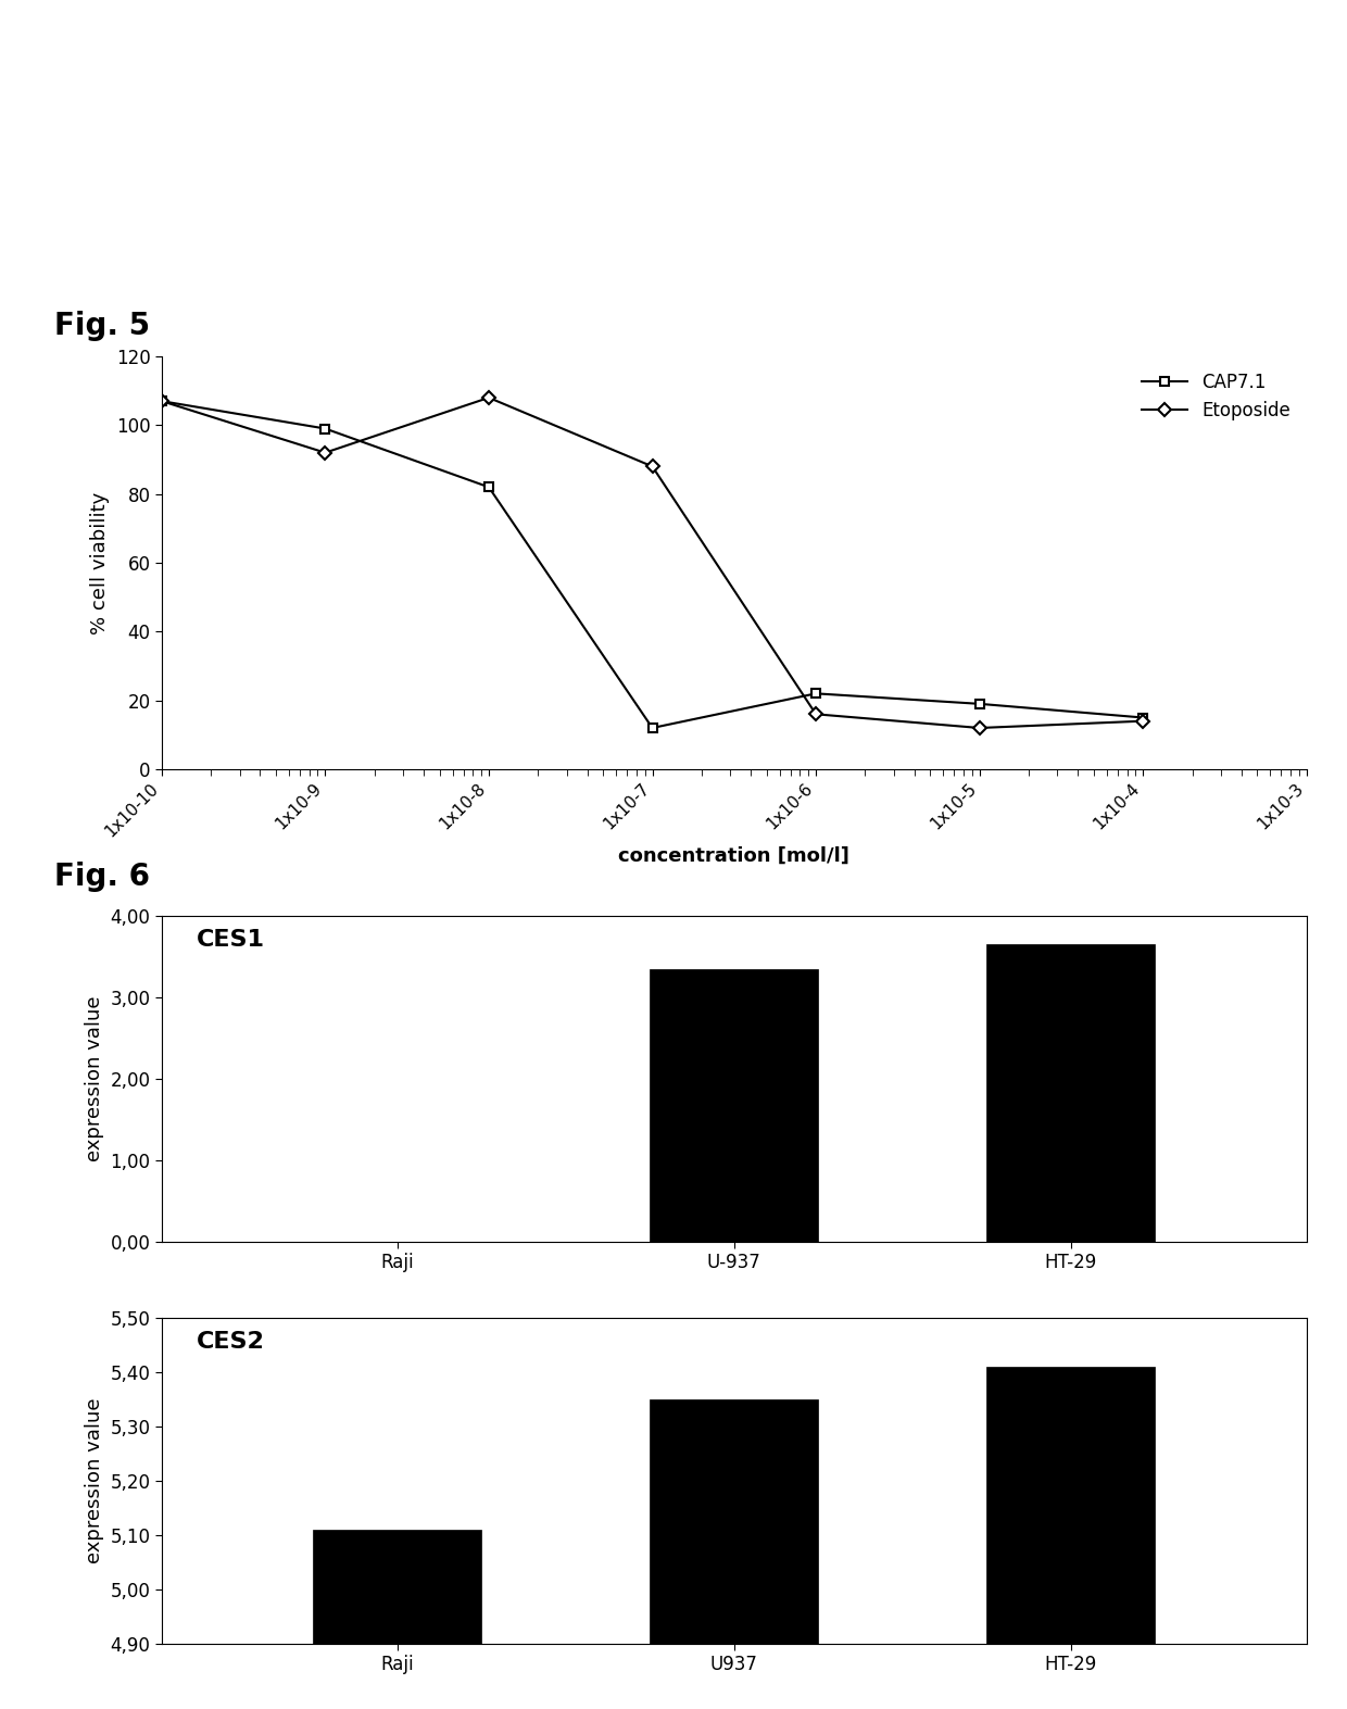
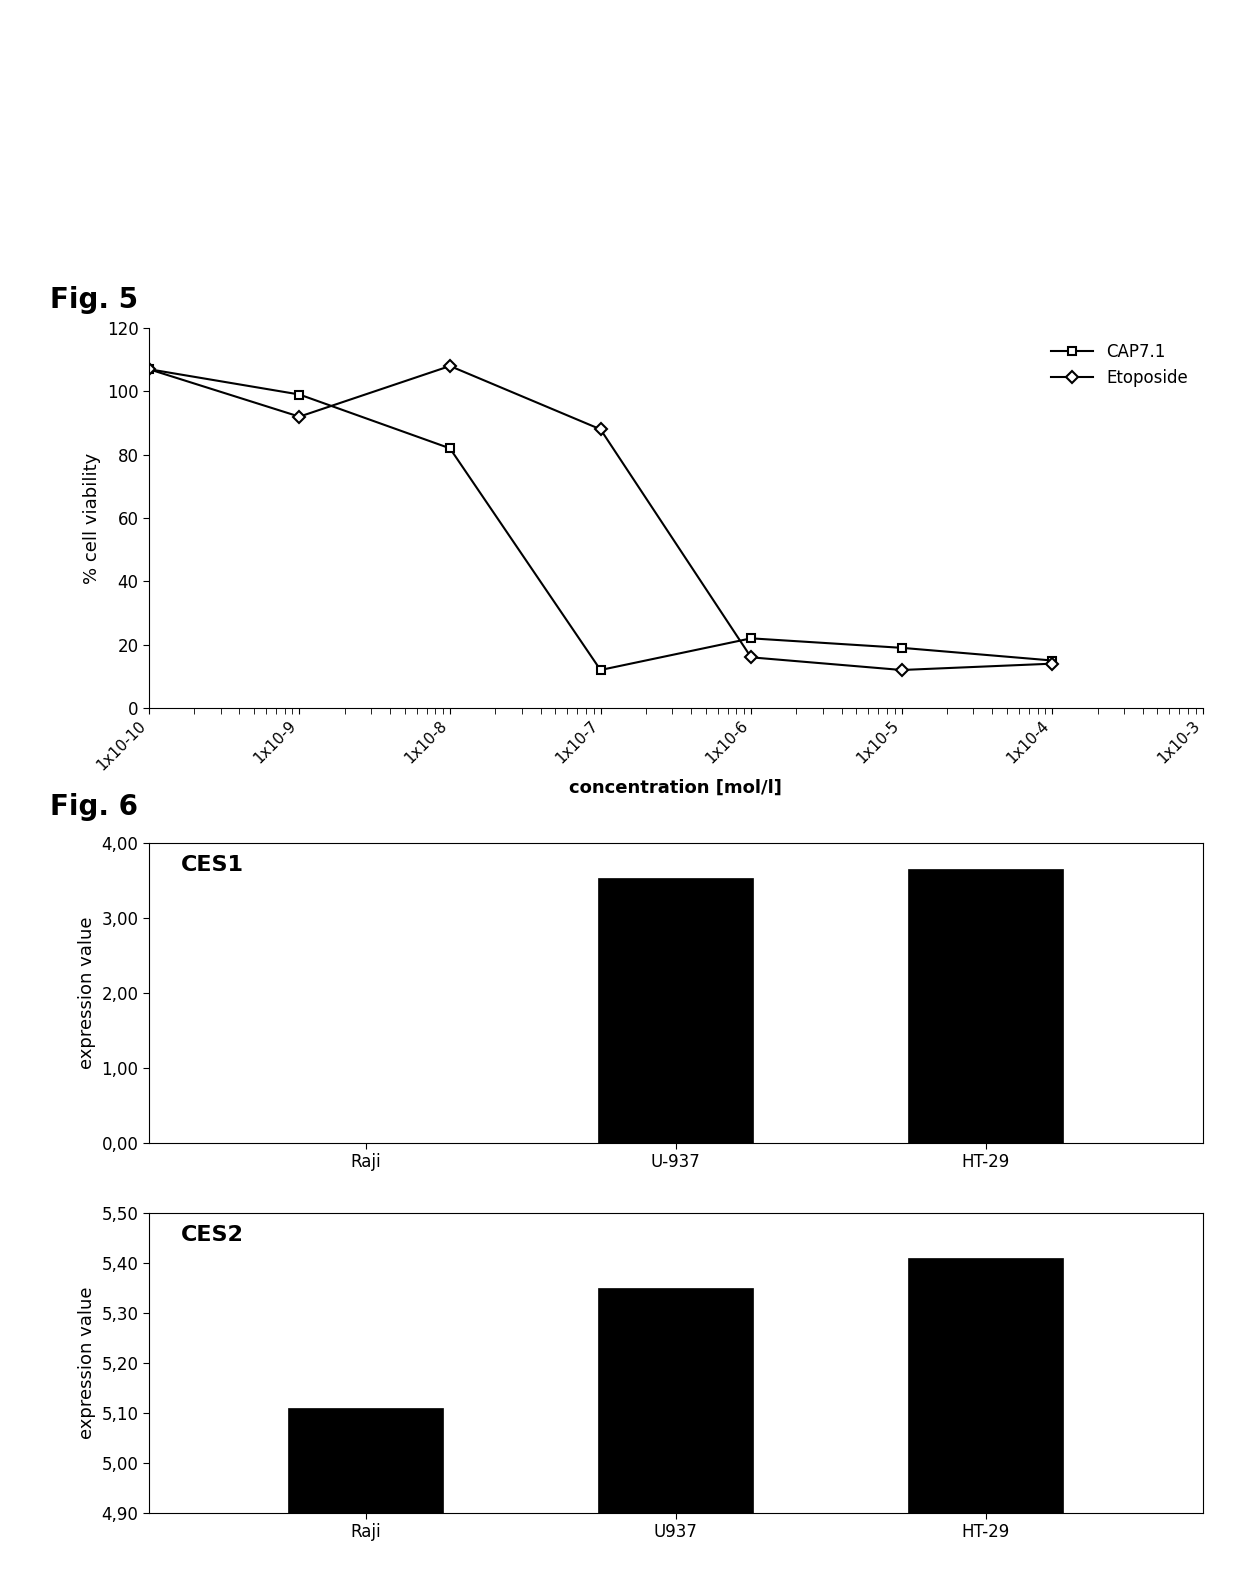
U-937: 3,35 -> 3,54
